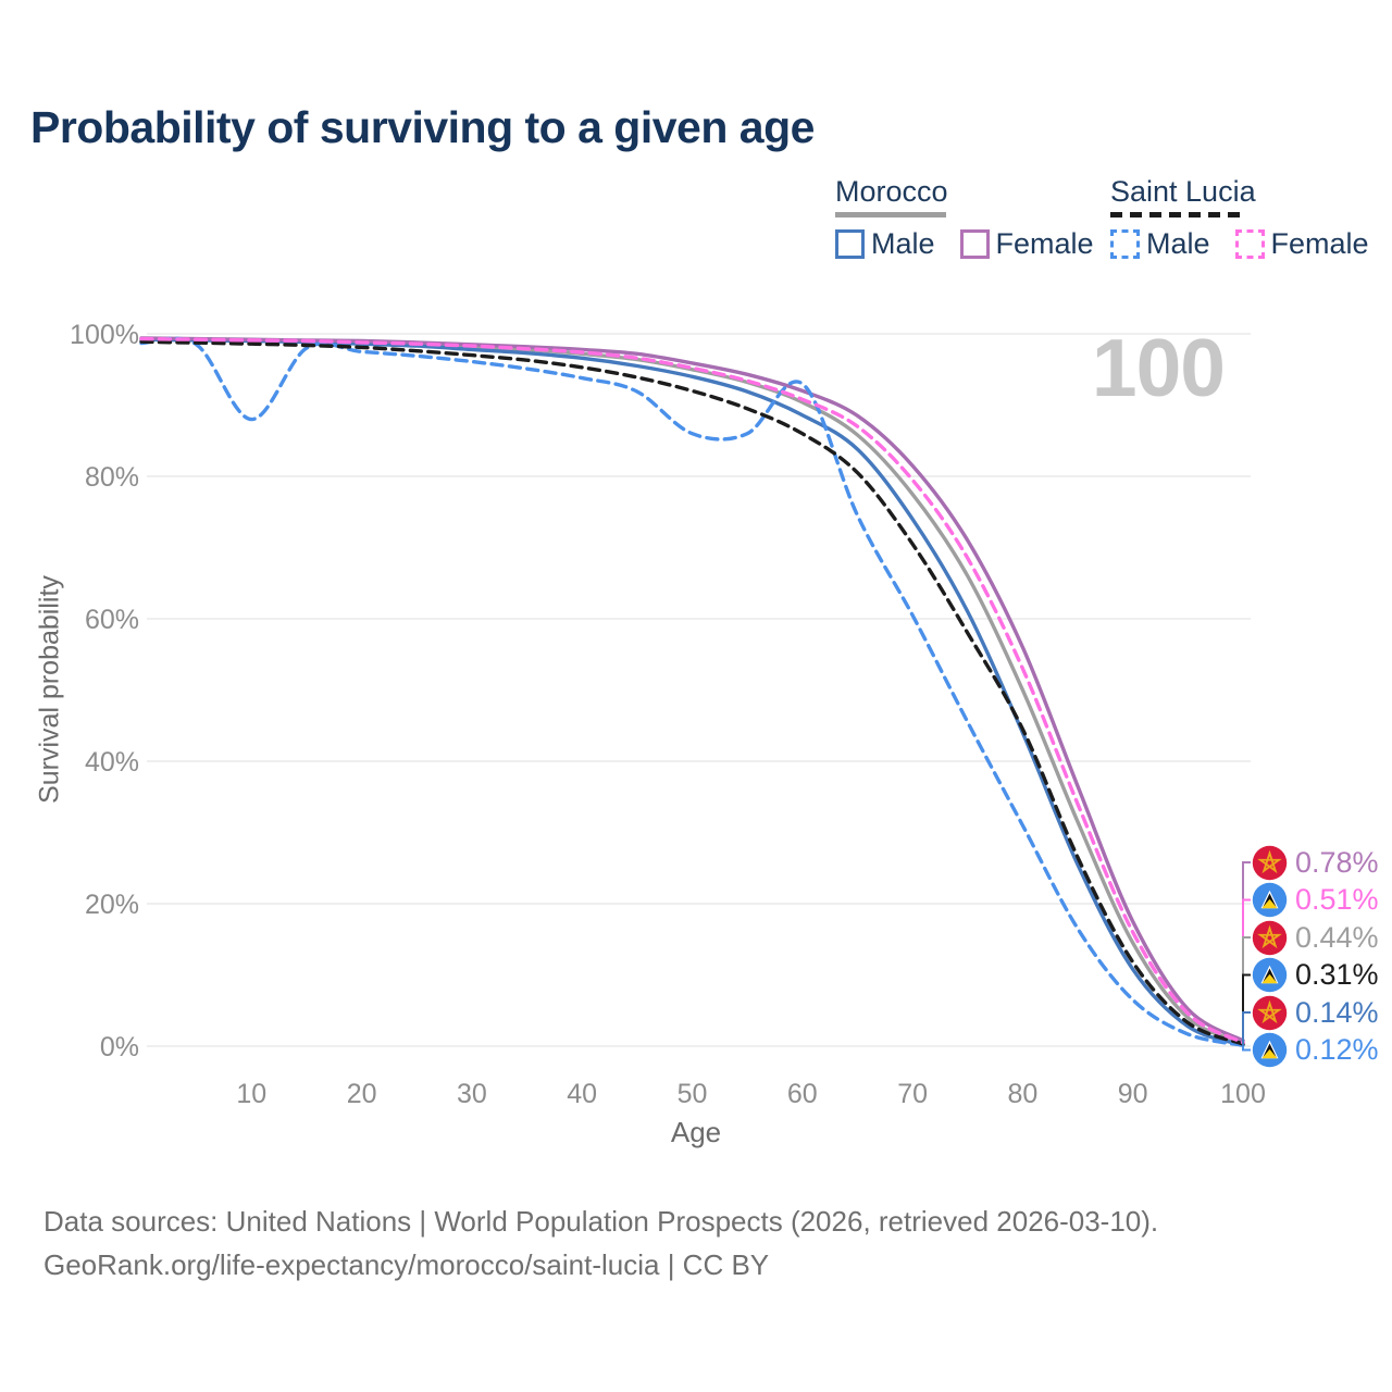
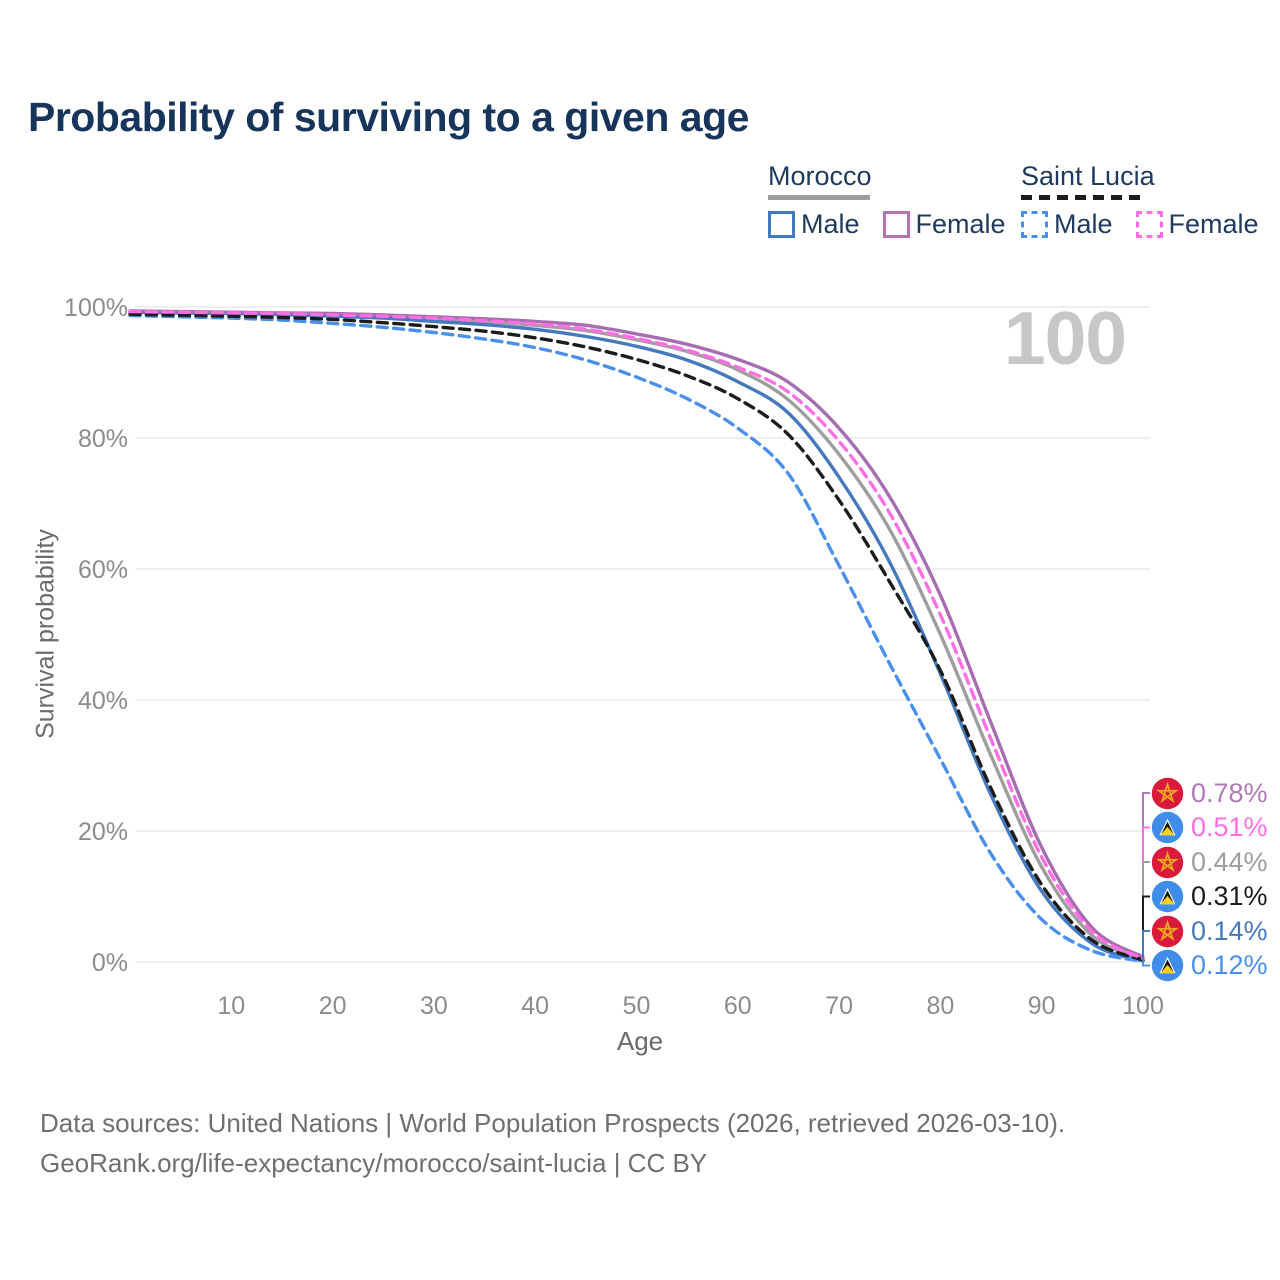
Saint Lucia Male/10: 88% -> 98%
Saint Lucia Male/50: 86% -> 89%
Saint Lucia Male/60: 93% -> 82%
